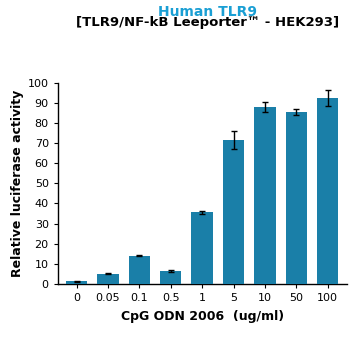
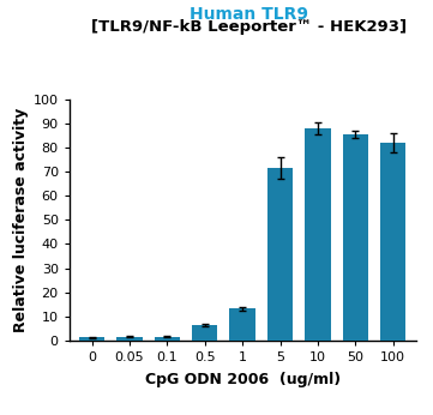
0.05: 5.0 -> 1.6
0.1: 14.0 -> 1.6
1: 35.5 -> 13.2
100: 92.5 -> 82.0
